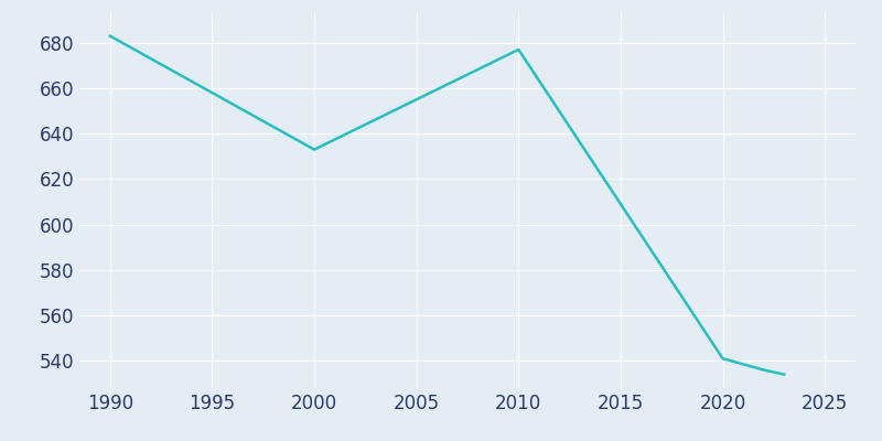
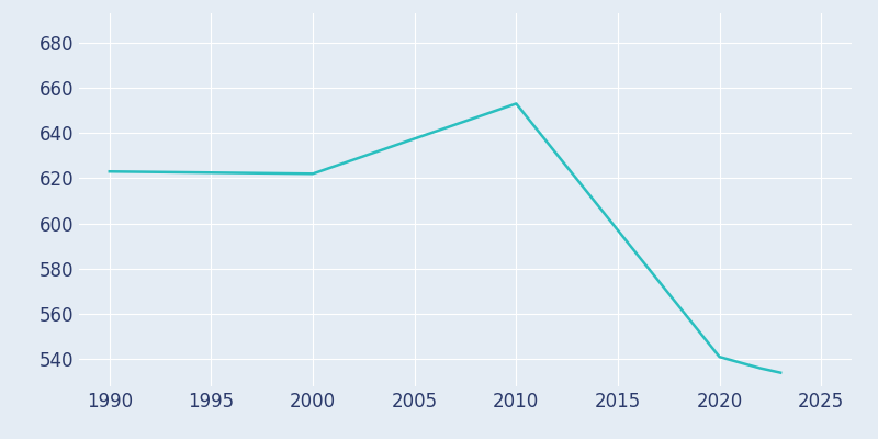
1990: 683 -> 623
2000: 633 -> 622
2010: 677 -> 653
